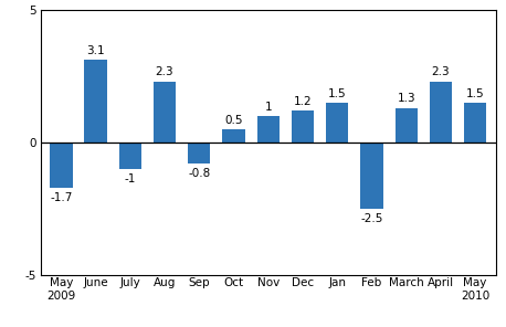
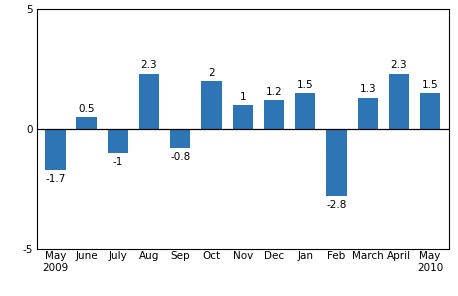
June: 3.1 -> 0.5
Oct: 0.5 -> 2
Feb: -2.5 -> -2.8
